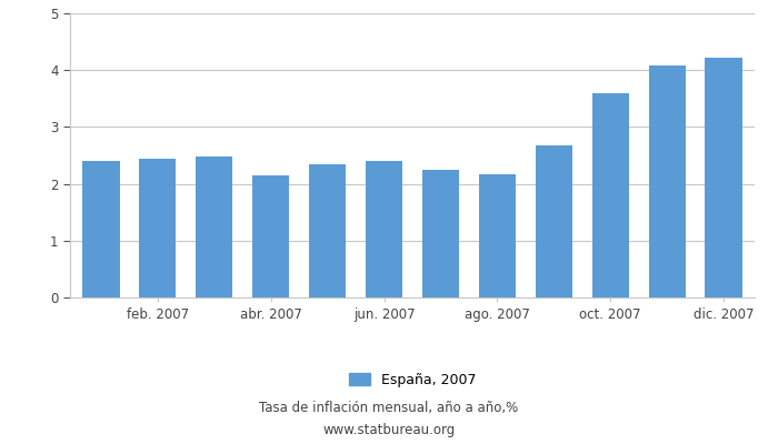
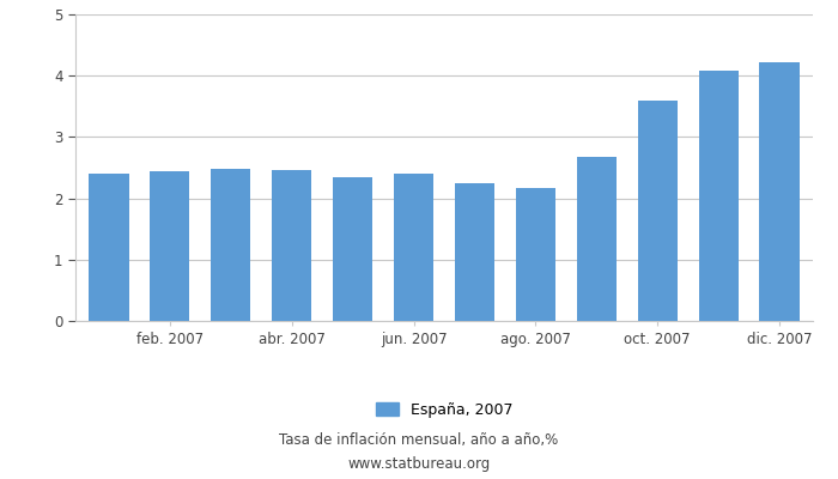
abr. 2007: 2.14 -> 2.46
